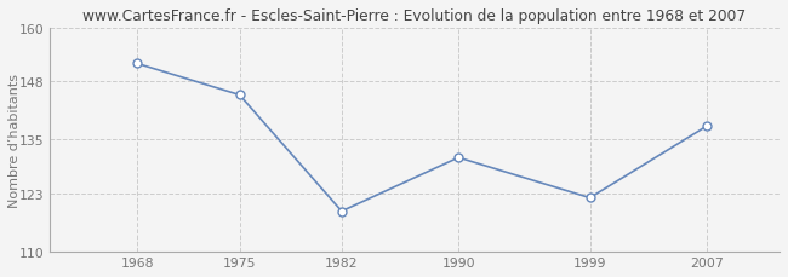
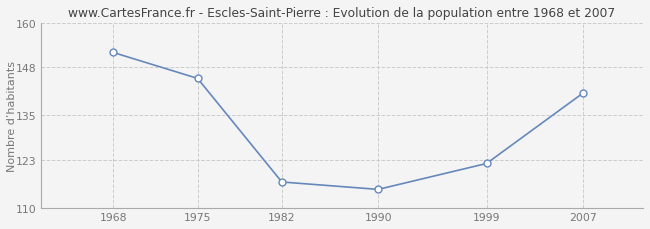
1982: 119 -> 117
1990: 131 -> 115
2007: 138 -> 141
